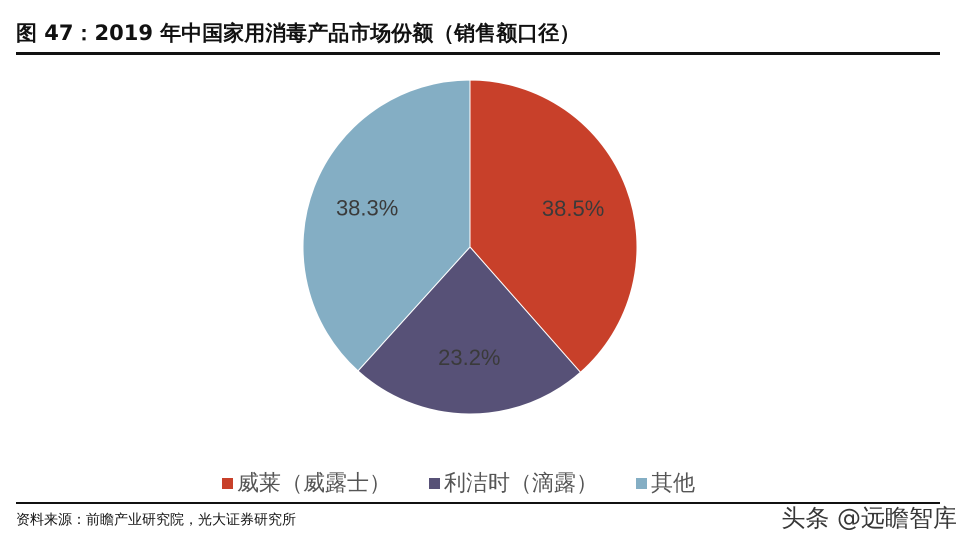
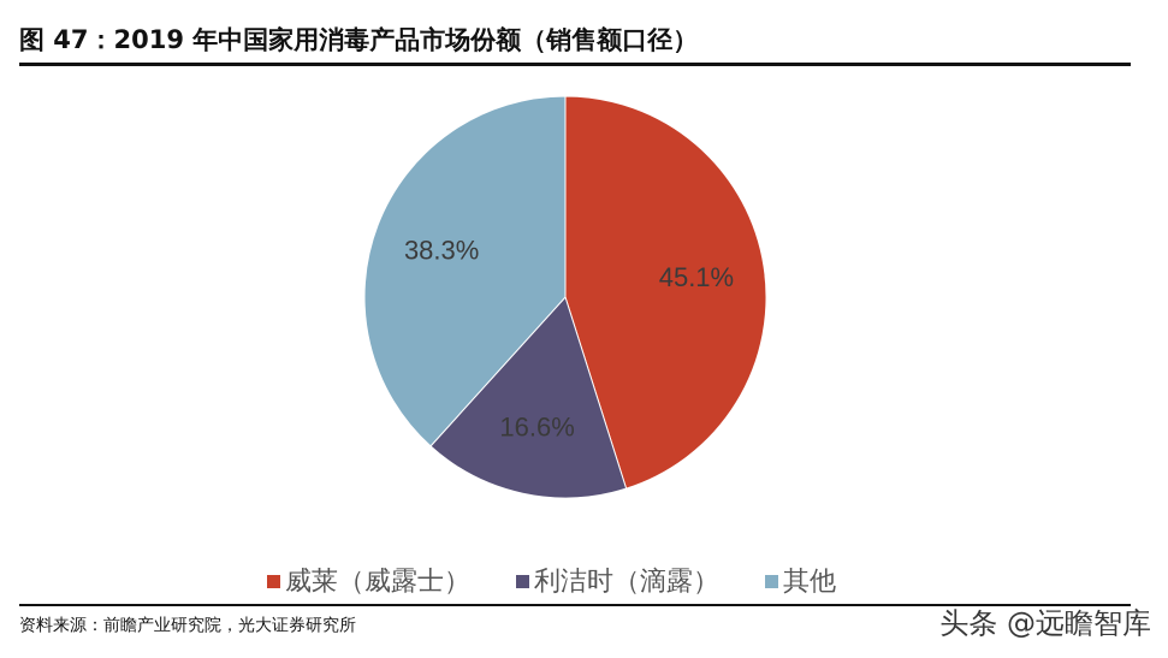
威莱（威露士）: 38.5% -> 45.1%
利洁时（滴露）: 23.2% -> 16.6%
